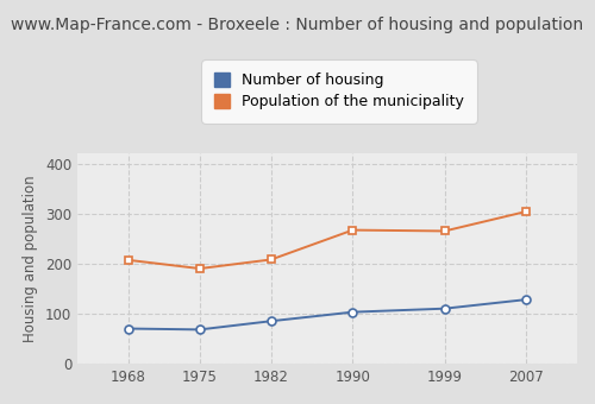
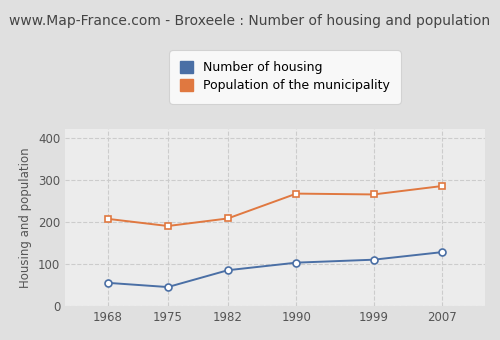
Number of housing/1968: 70 -> 55
Number of housing/1975: 68 -> 45
Population of the municipality/2007: 304 -> 285
